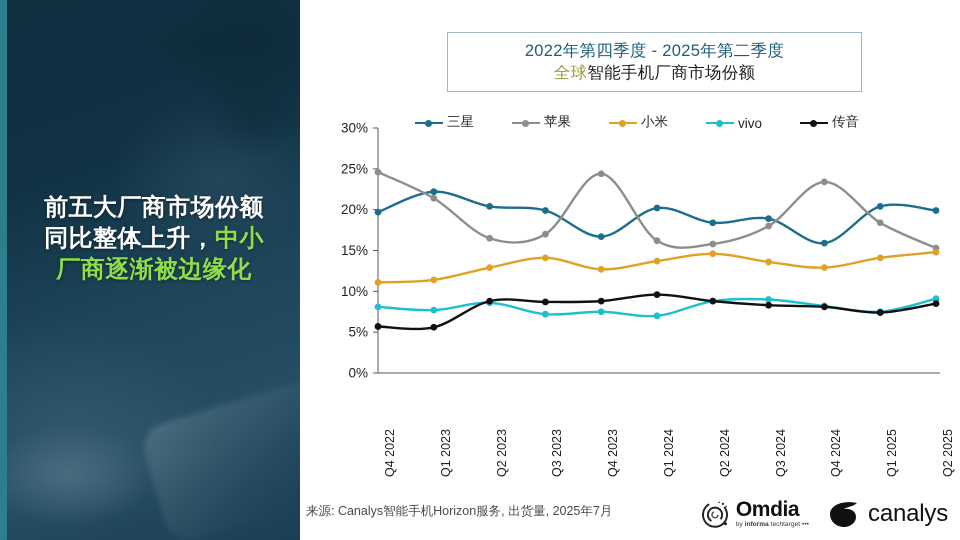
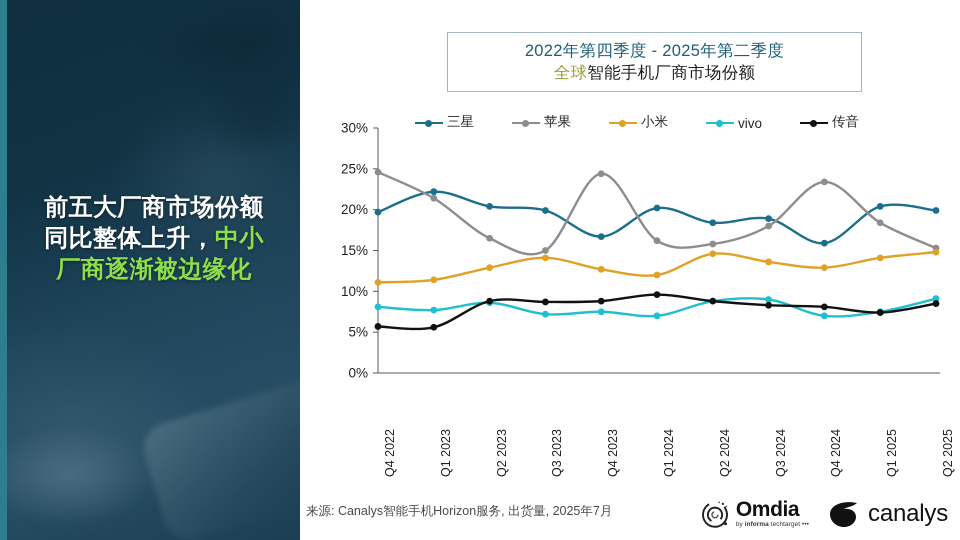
苹果/Q3 2023: 17% -> 15%
小米/Q1 2024: 14% -> 12%
vivo/Q4 2024: 8% -> 7%
